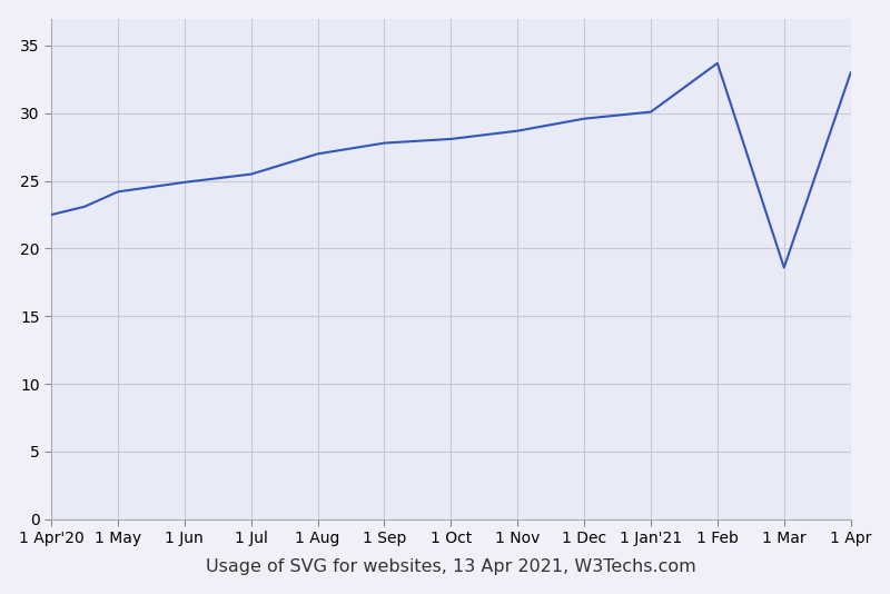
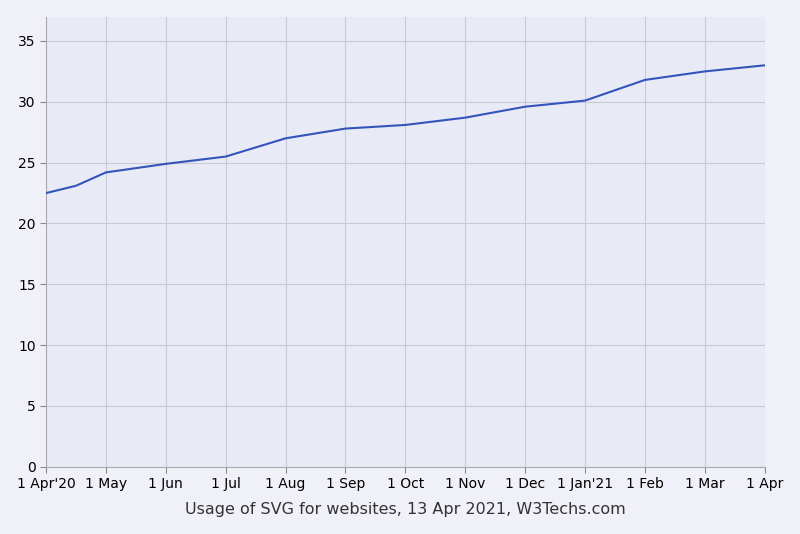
1 Feb: 33.7 -> 31.8
1 Mar: 18.6 -> 32.5
